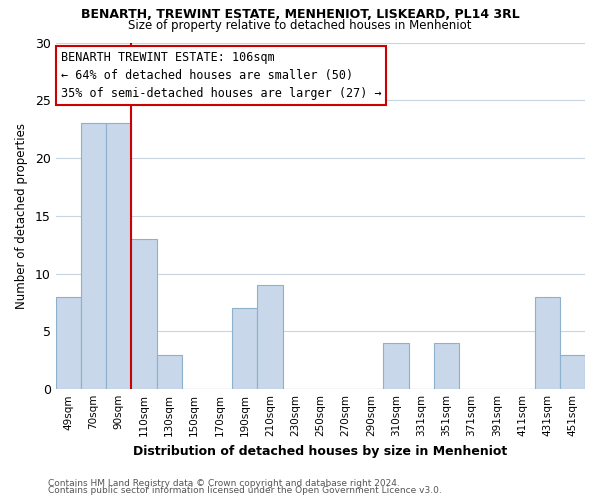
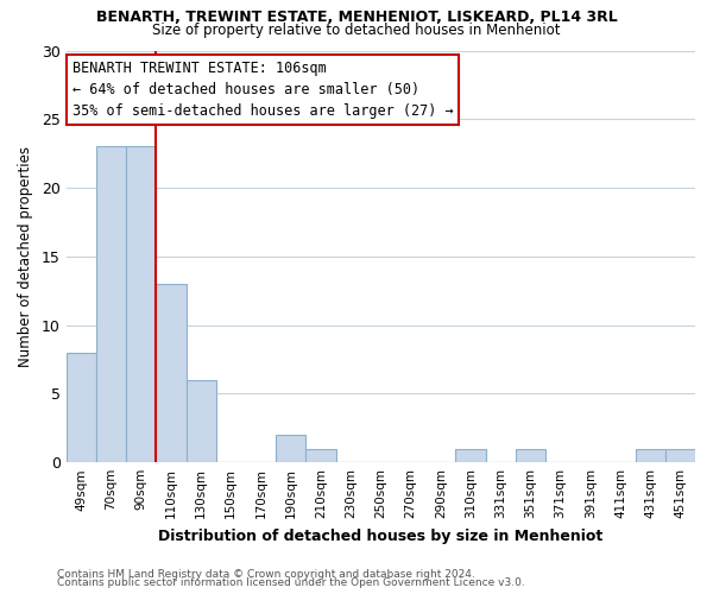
130sqm: 3 -> 6
190sqm: 7 -> 2
210sqm: 9 -> 1
310sqm: 4 -> 1
351sqm: 4 -> 1
431sqm: 8 -> 1
451sqm: 3 -> 1
